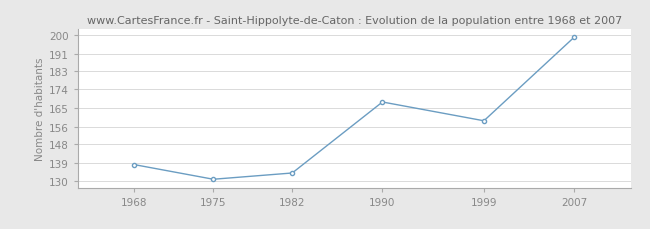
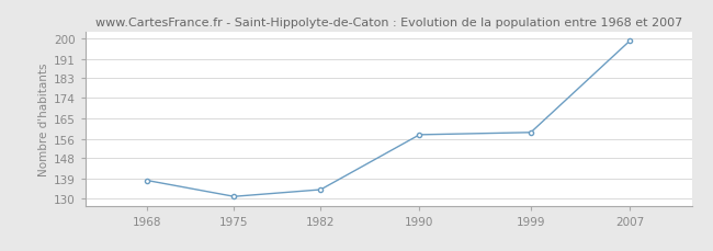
1990: 168 -> 158
